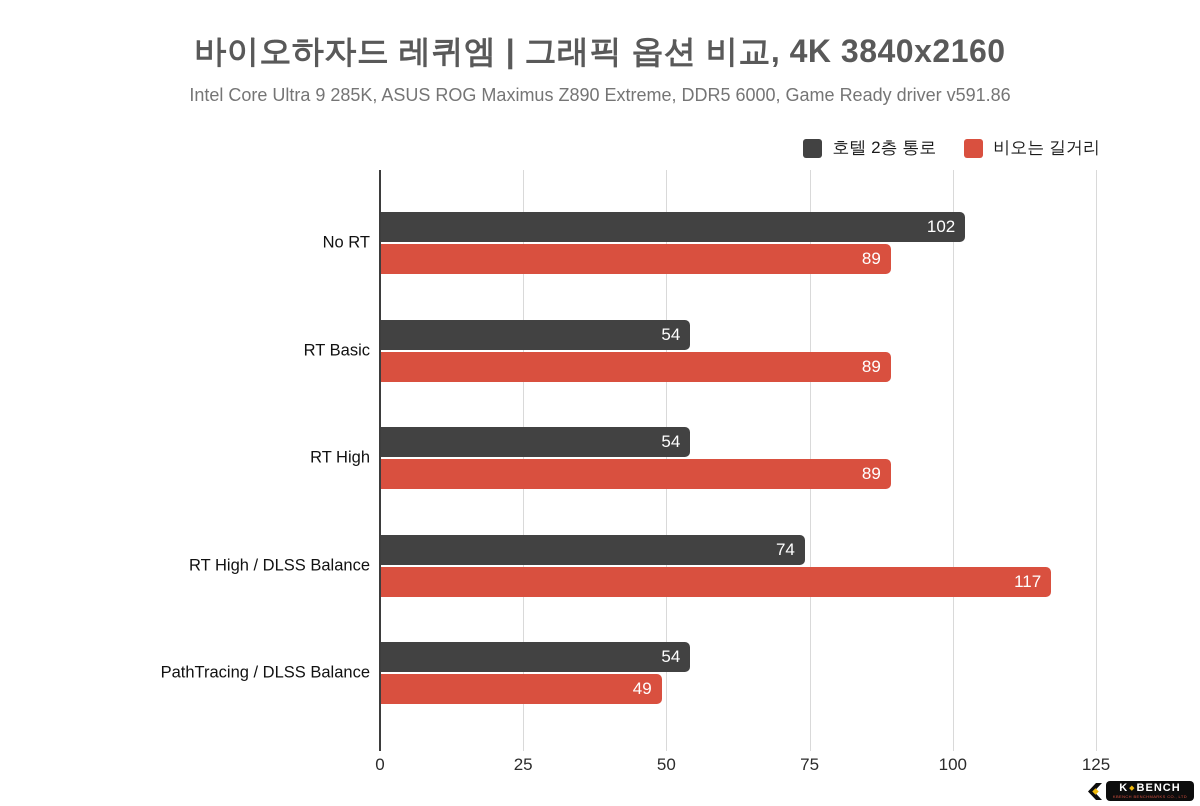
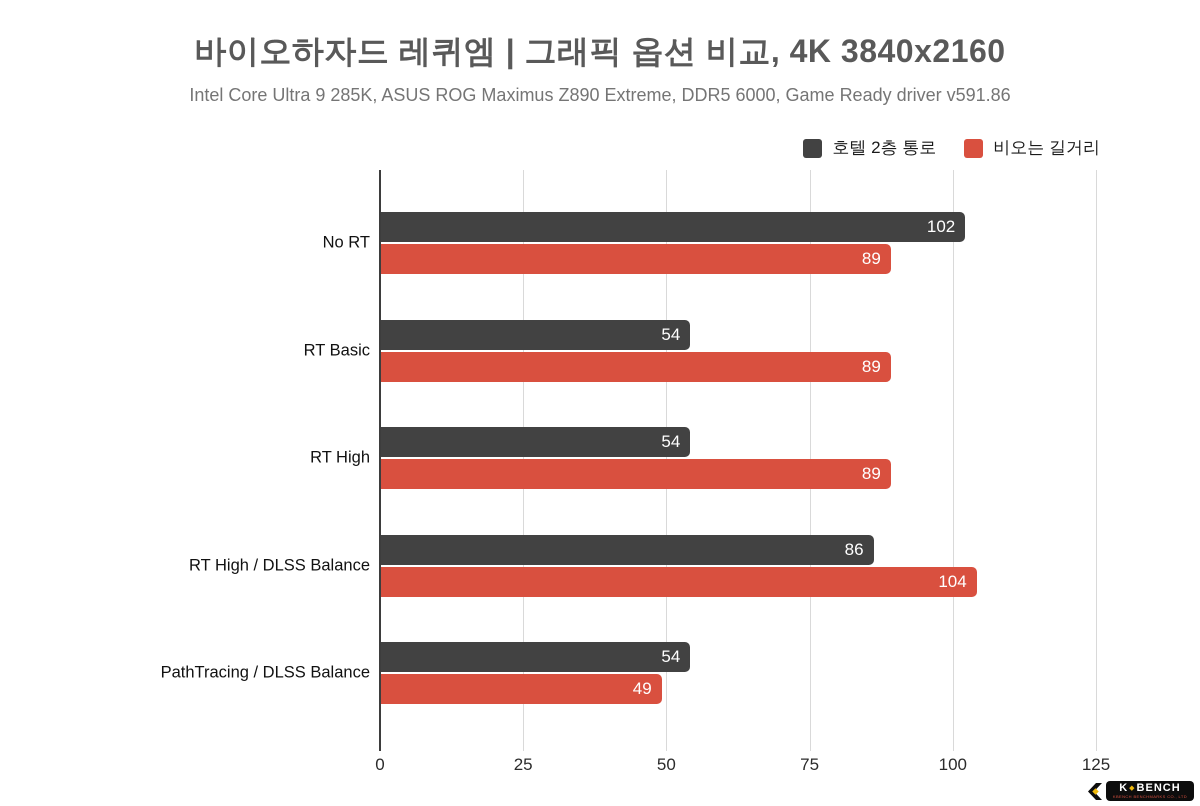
호텔 2층 통로/RT High / DLSS Balance: 74 -> 86
비오는 길거리/RT High / DLSS Balance: 117 -> 104
